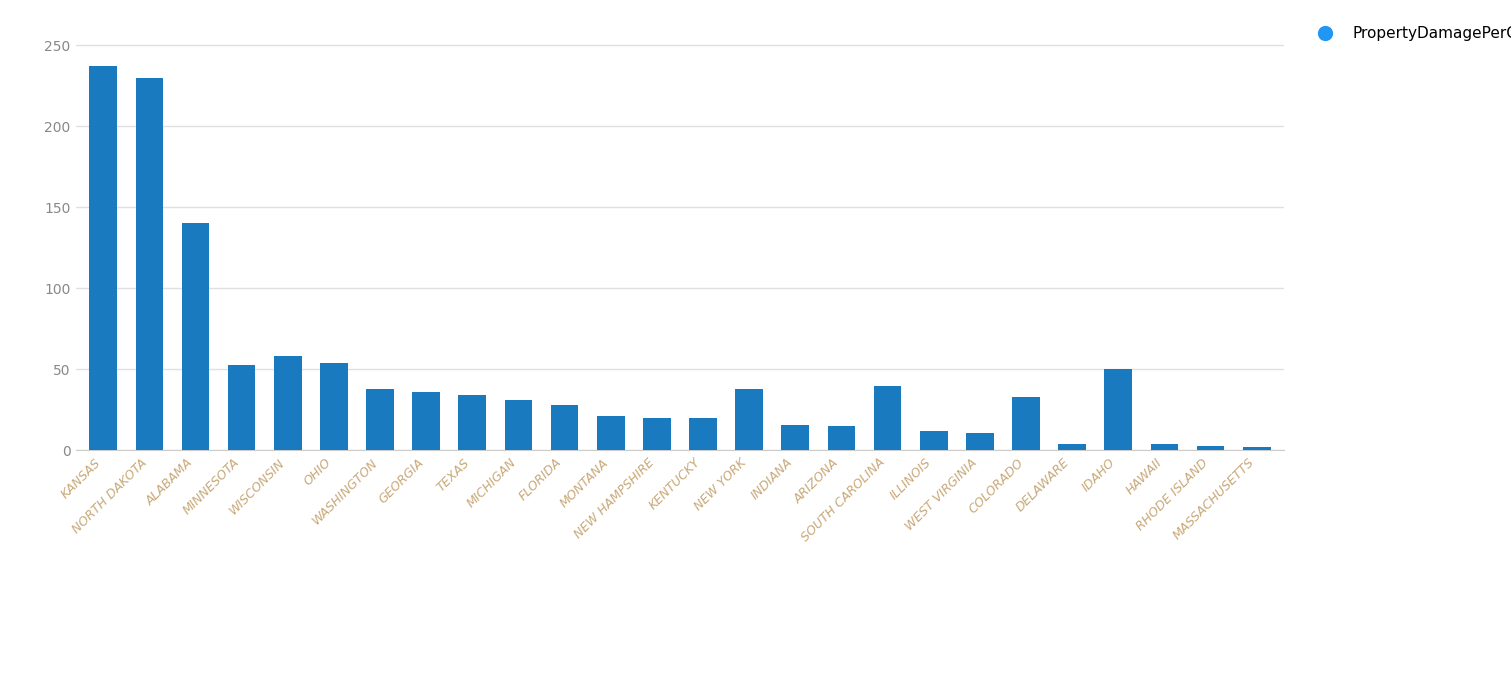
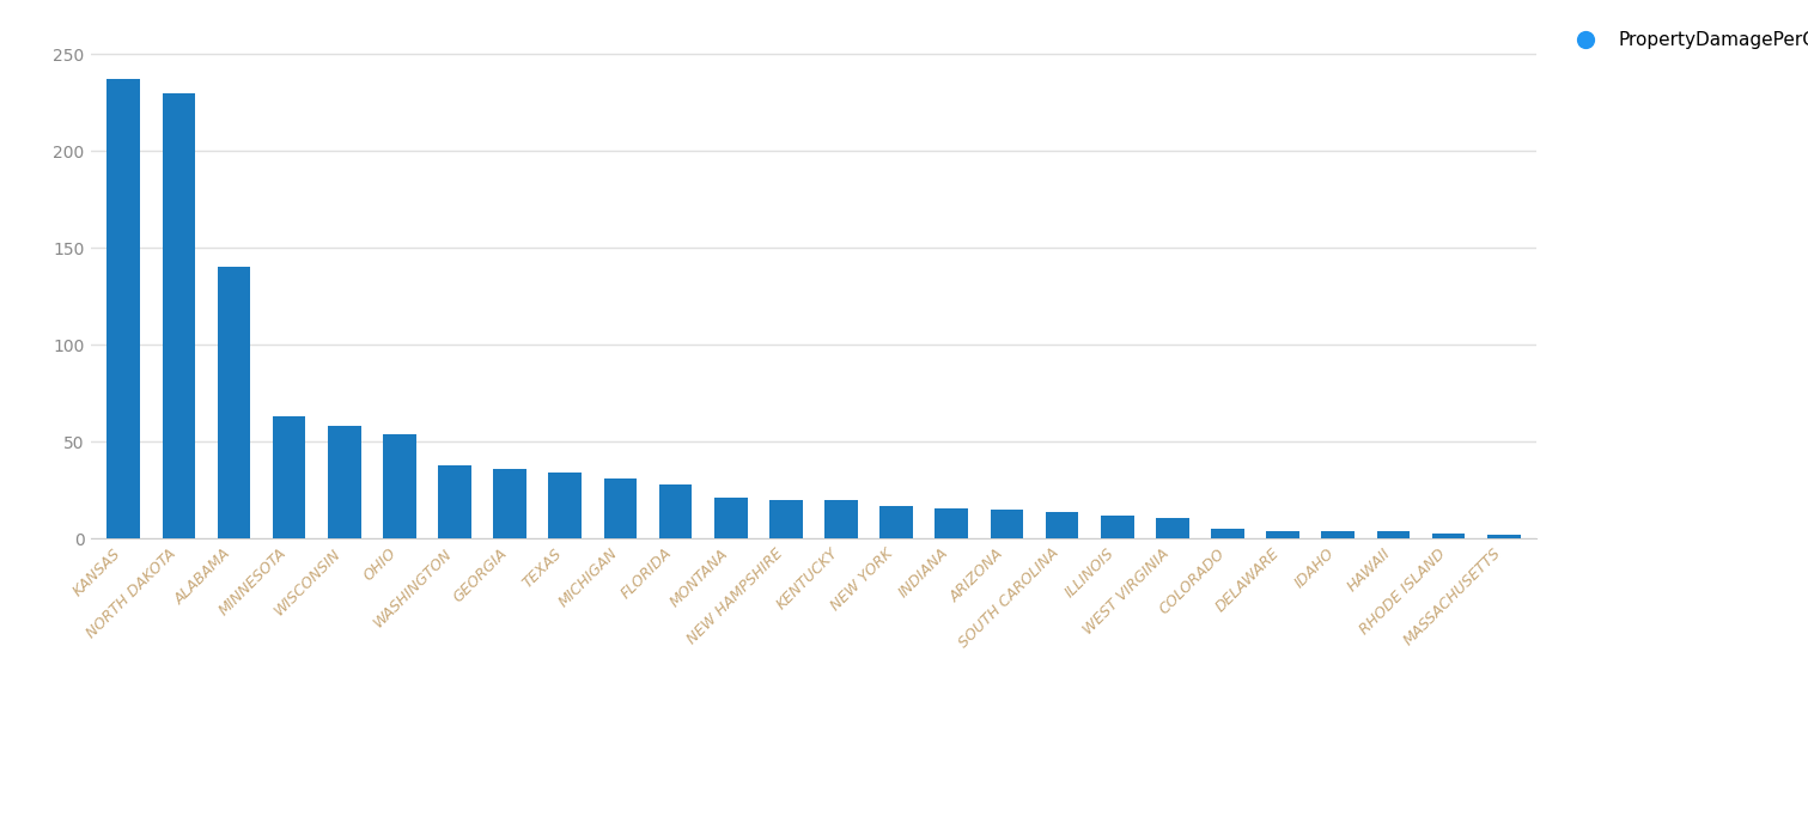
MINNESOTA: 53 -> 63
NEW YORK: 38 -> 17
SOUTH CAROLINA: 40 -> 14
COLORADO: 33 -> 5
IDAHO: 50 -> 4
